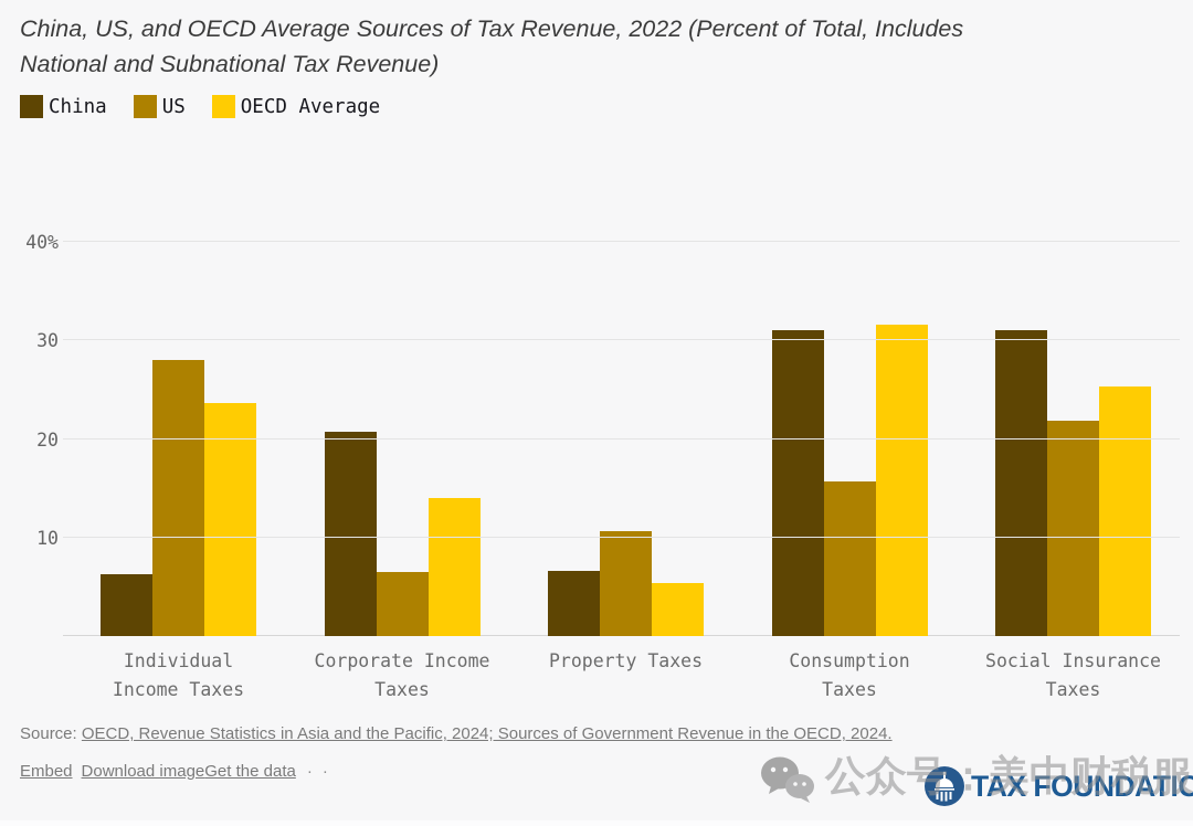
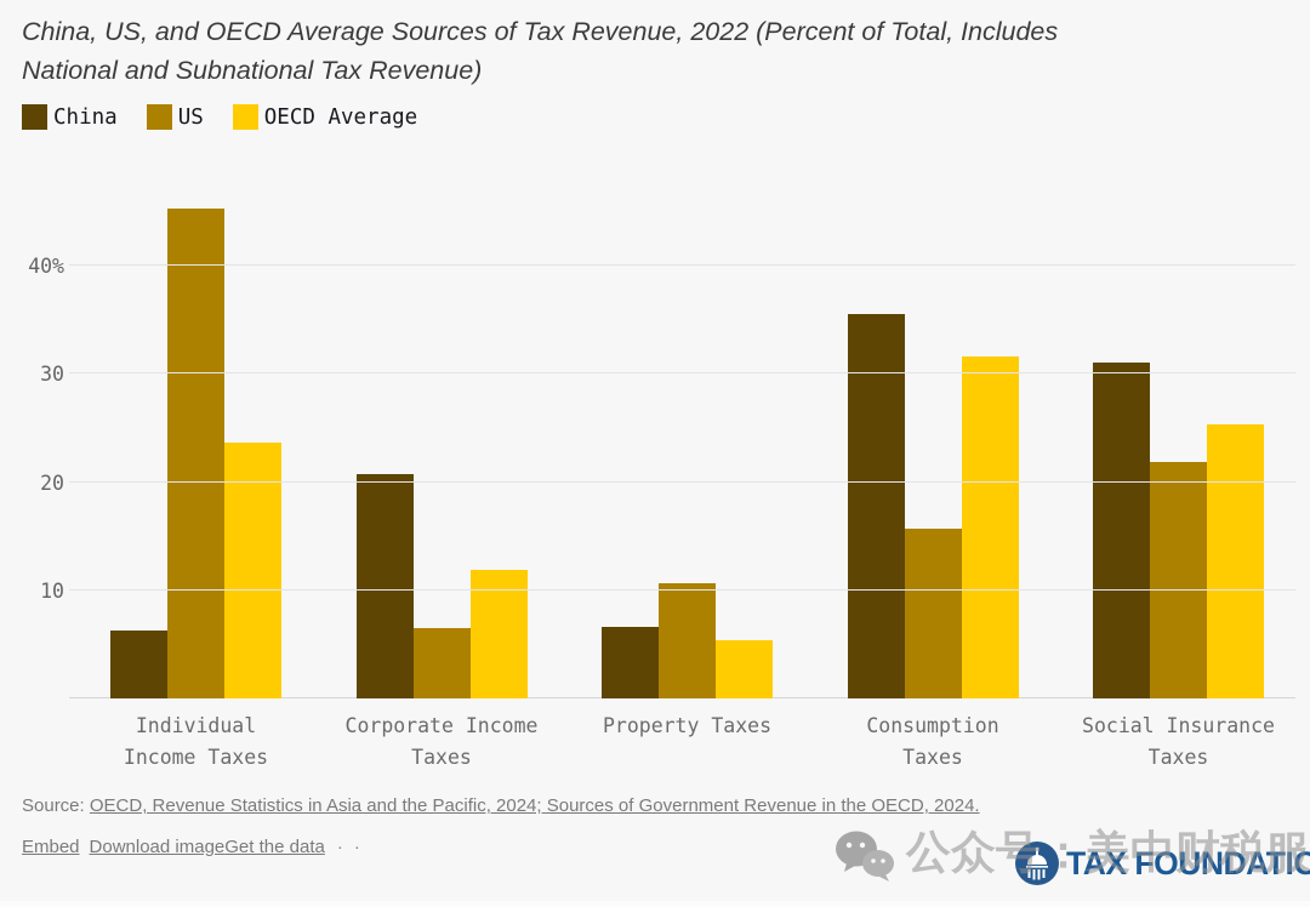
US/Individual Income Taxes: 28% -> 45%
OECD Average/Corporate Income Taxes: 14% -> 12%
China/Consumption Taxes: 31% -> 36%
